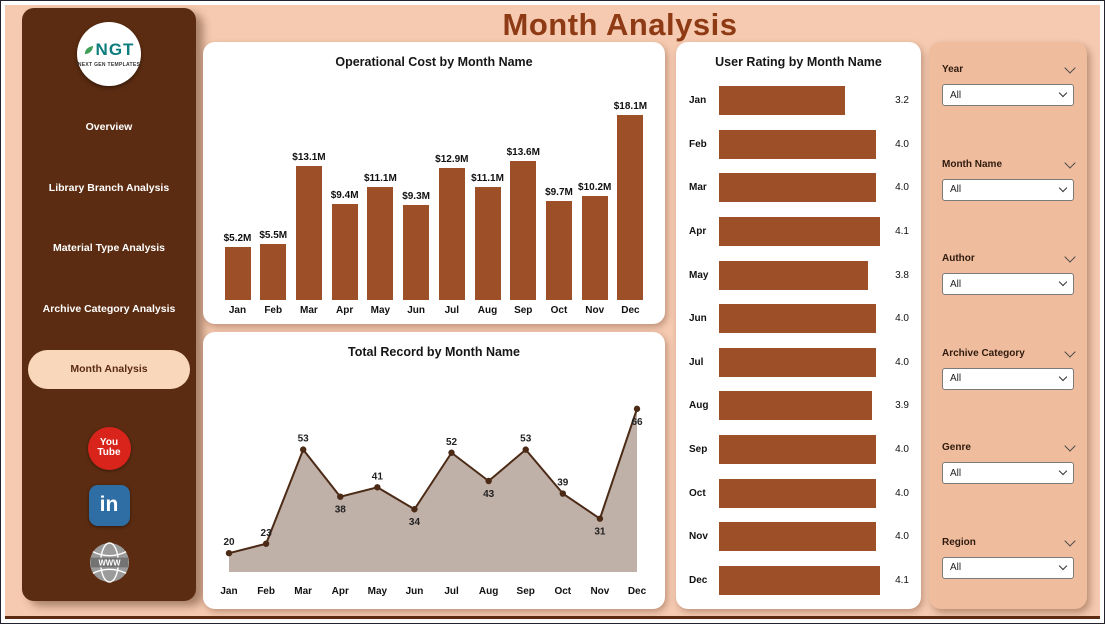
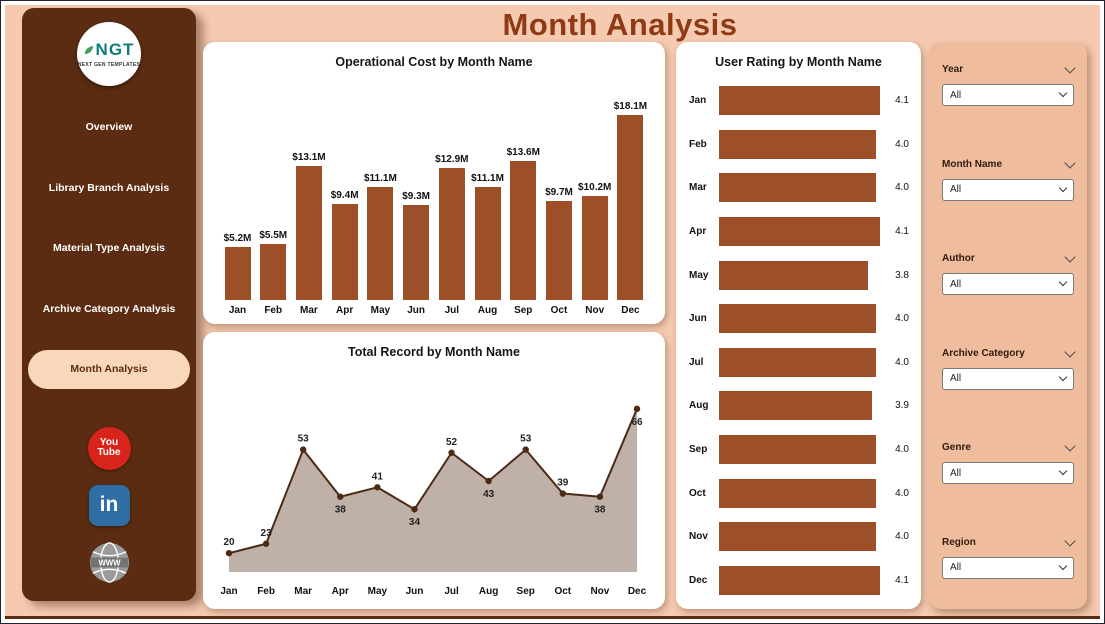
Total Record by Month Name/Nov: 31 -> 38
User Rating by Month Name/Jan: 3.2 -> 4.1
